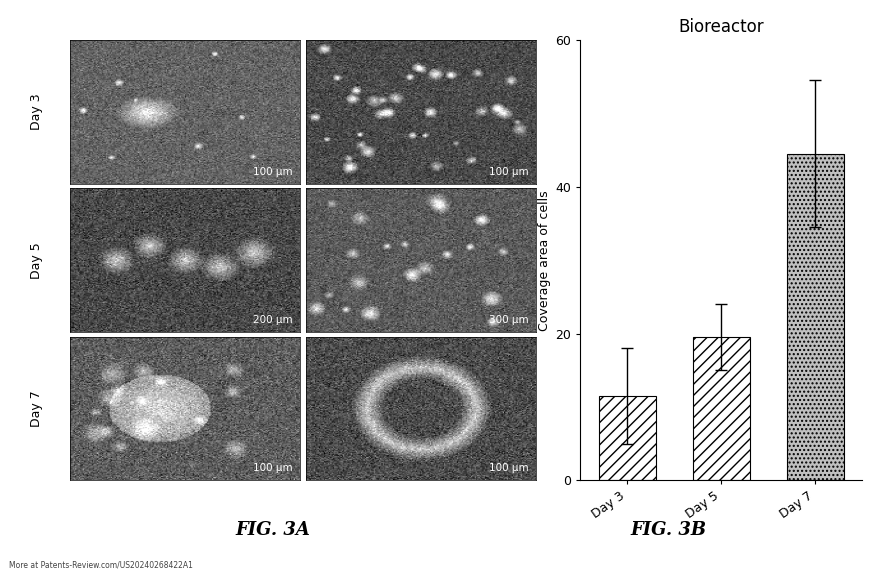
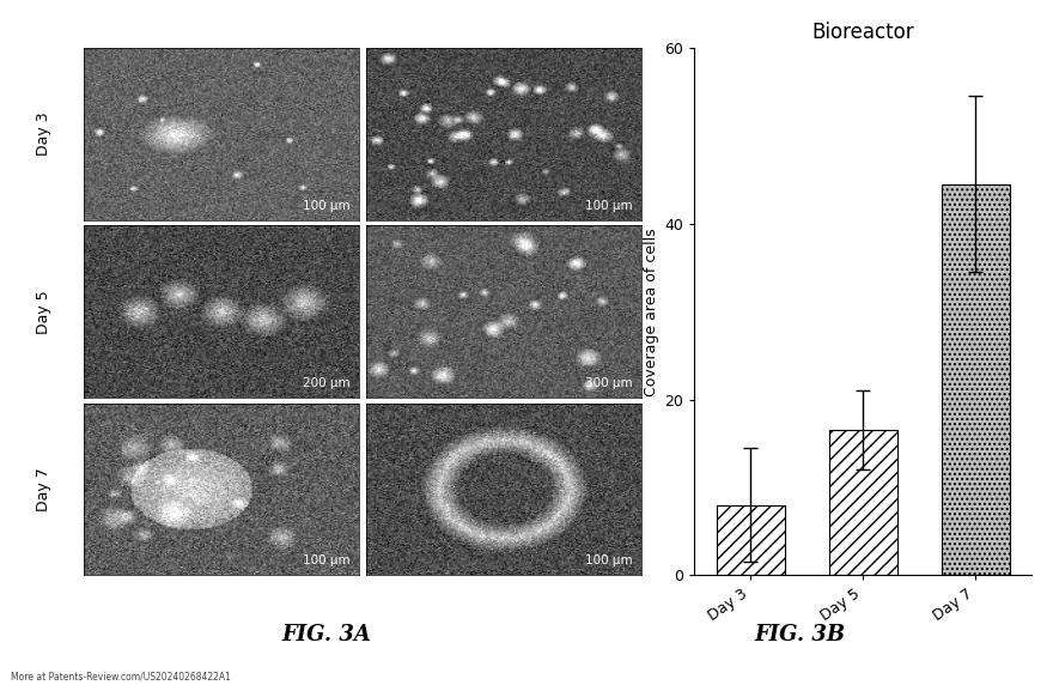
Day 3: 11.5 -> 8.0
Day 5: 19.5 -> 16.6
